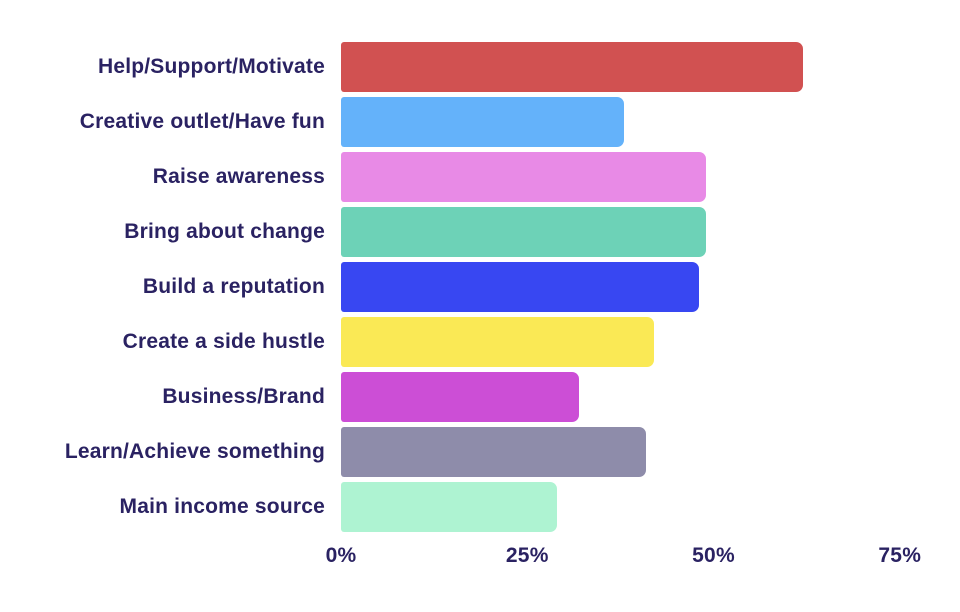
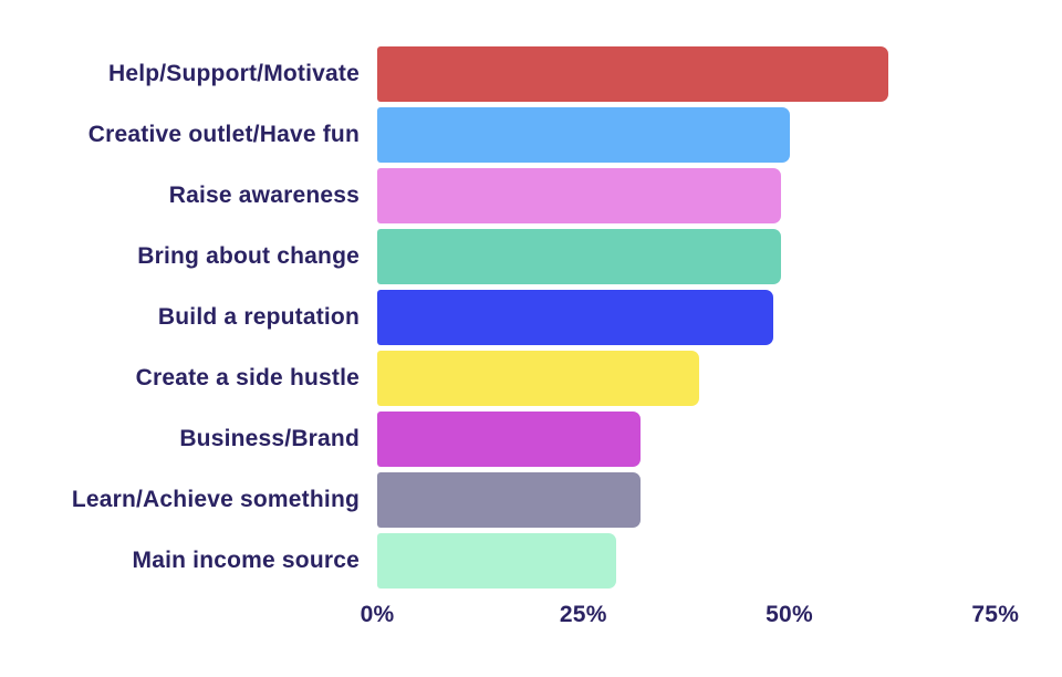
Creative outlet/Have fun: 38% -> 50%
Create a side hustle: 42% -> 39%
Learn/Achieve something: 41% -> 32%
